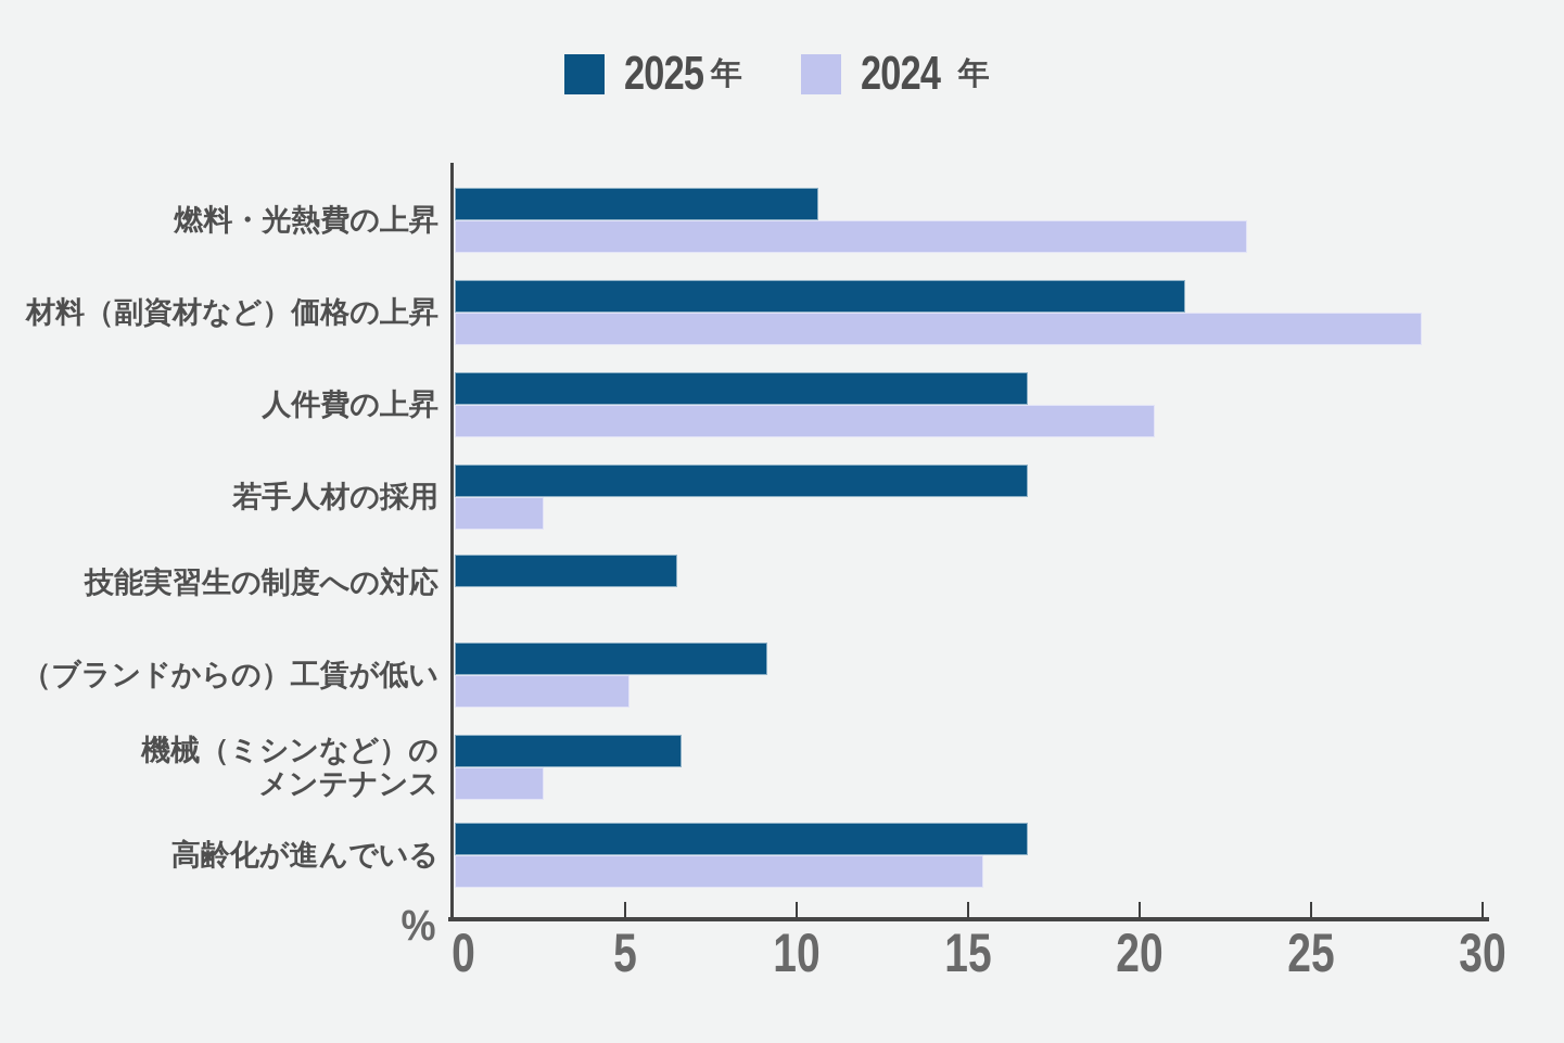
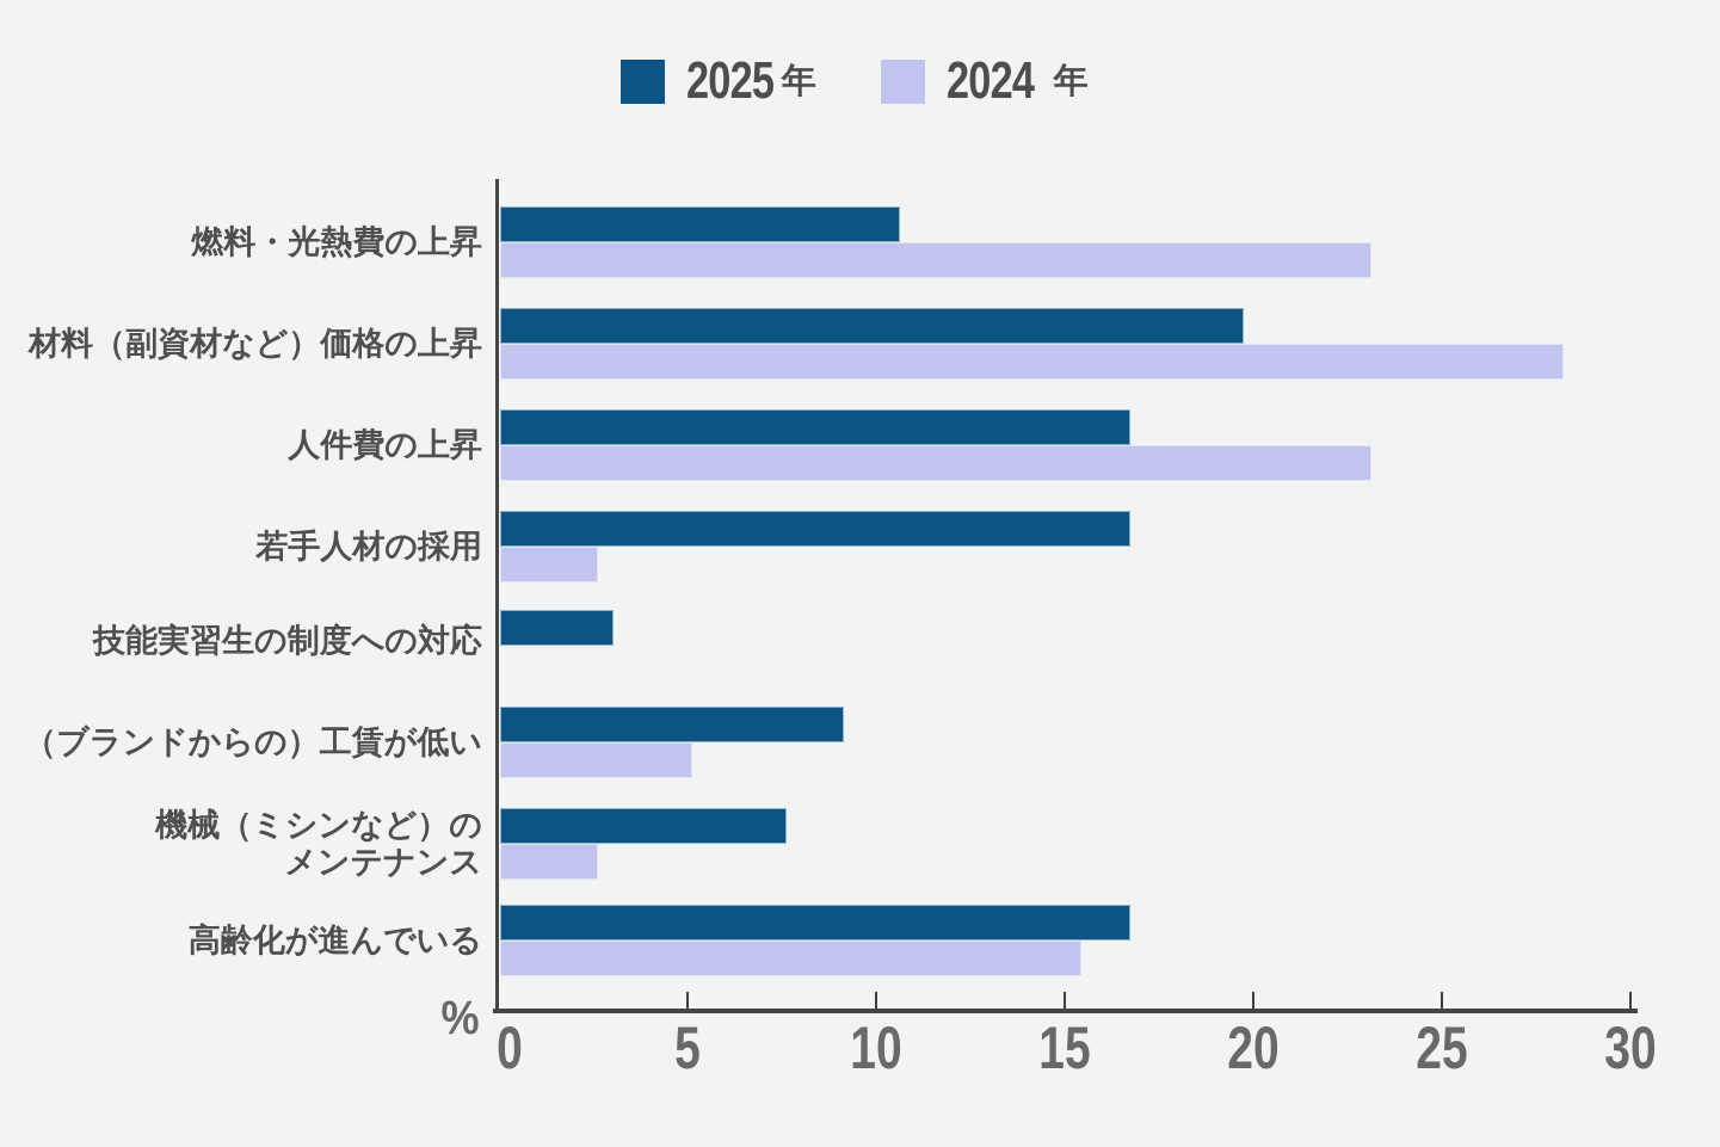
2025年/材料（副資材など）価格の上昇: 21.3 -> 19.7
2024年/人件費の上昇: 20.4 -> 23.1
2025年/技能実習生の制度への対応: 6.5 -> 3.0
2025年/機械（ミシンなど）の メンテナンス: 6.6 -> 7.6
